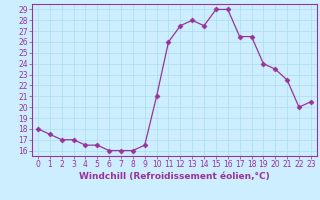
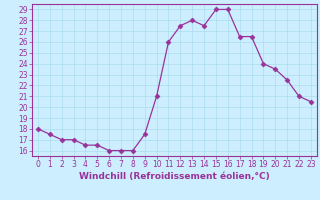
9: 16.5 -> 17.5
22: 20.0 -> 21.0
